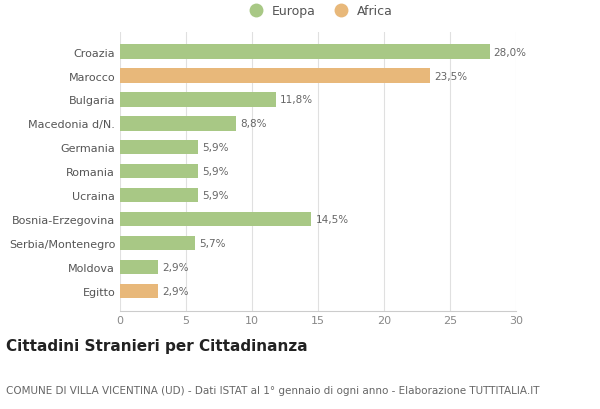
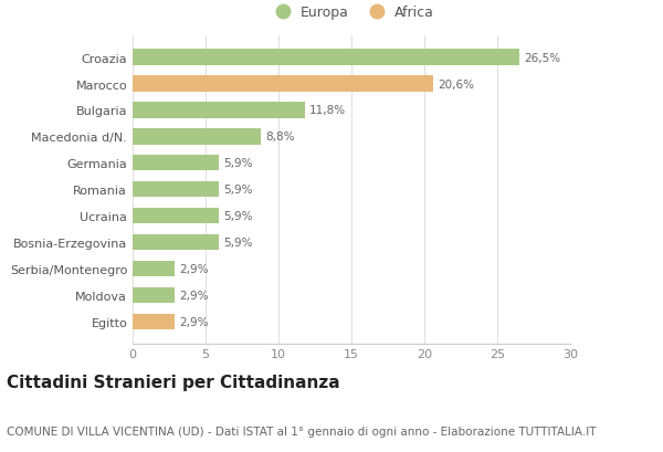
Croazia: 28,0% -> 26,5%
Marocco: 23,5% -> 20,6%
Bosnia-Erzegovina: 14,5% -> 5,9%
Serbia/Montenegro: 5,7% -> 2,9%
